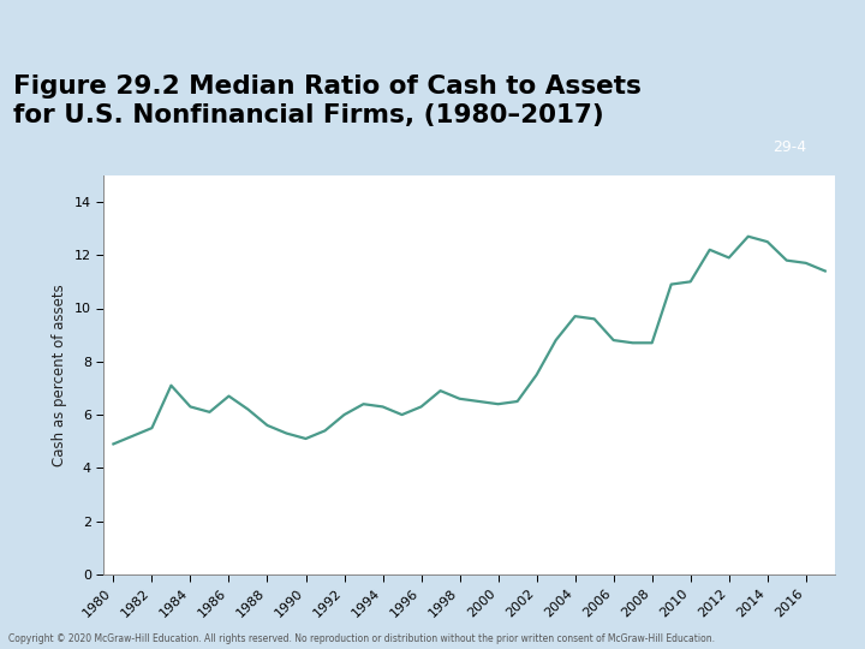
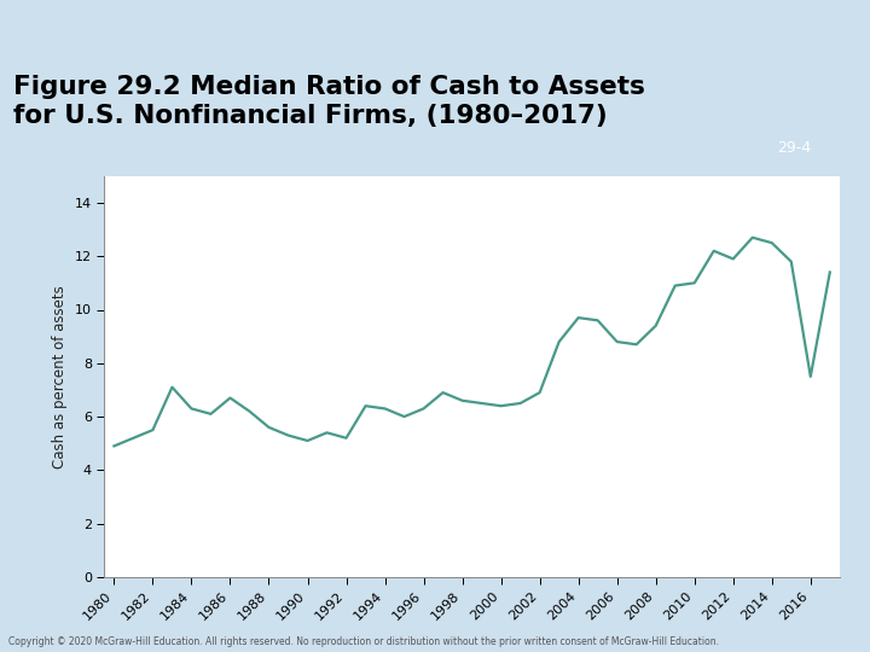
1992: 6.0 -> 5.2
2002: 7.5 -> 6.9
2008: 8.7 -> 9.4
2016: 11.7 -> 7.5
